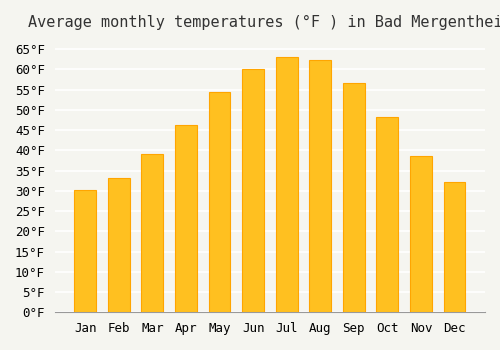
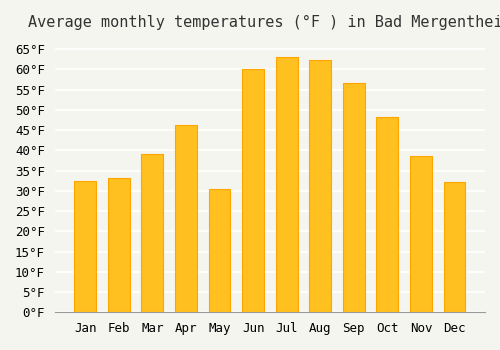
Jan: 30.2°F -> 32.5°F
May: 54.3°F -> 30.5°F
